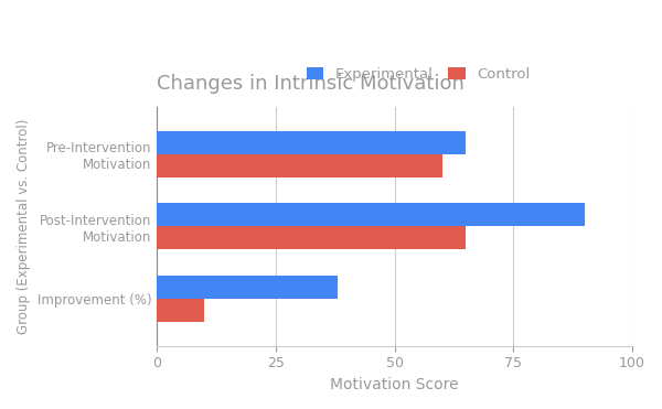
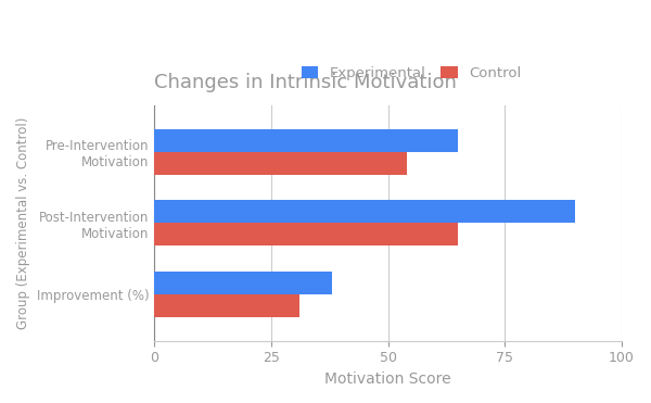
Control/Pre-Intervention Motivation: 60 -> 54
Control/Improvement (%): 10 -> 31
